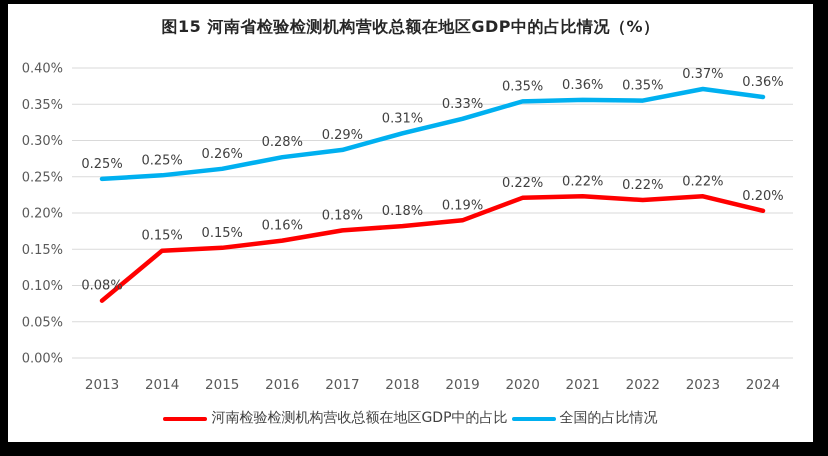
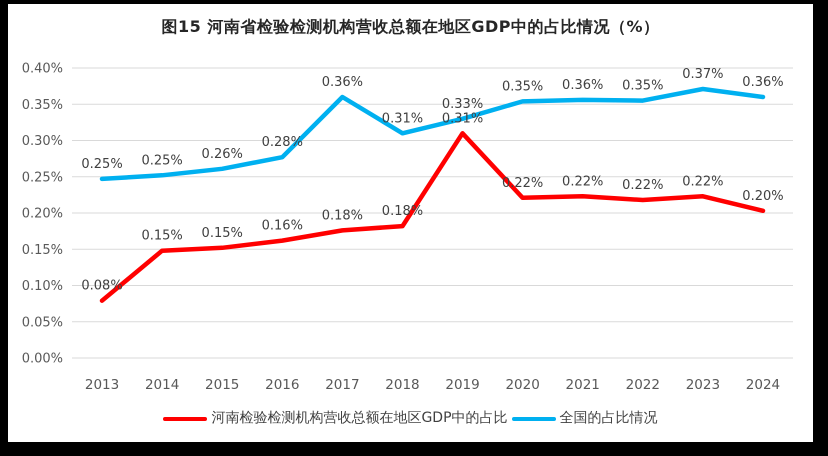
全国的占比情况/2017: 0.29% -> 0.36%
河南检验检测机构营收总额在地区GDP中的占比/2019: 0.19% -> 0.31%
